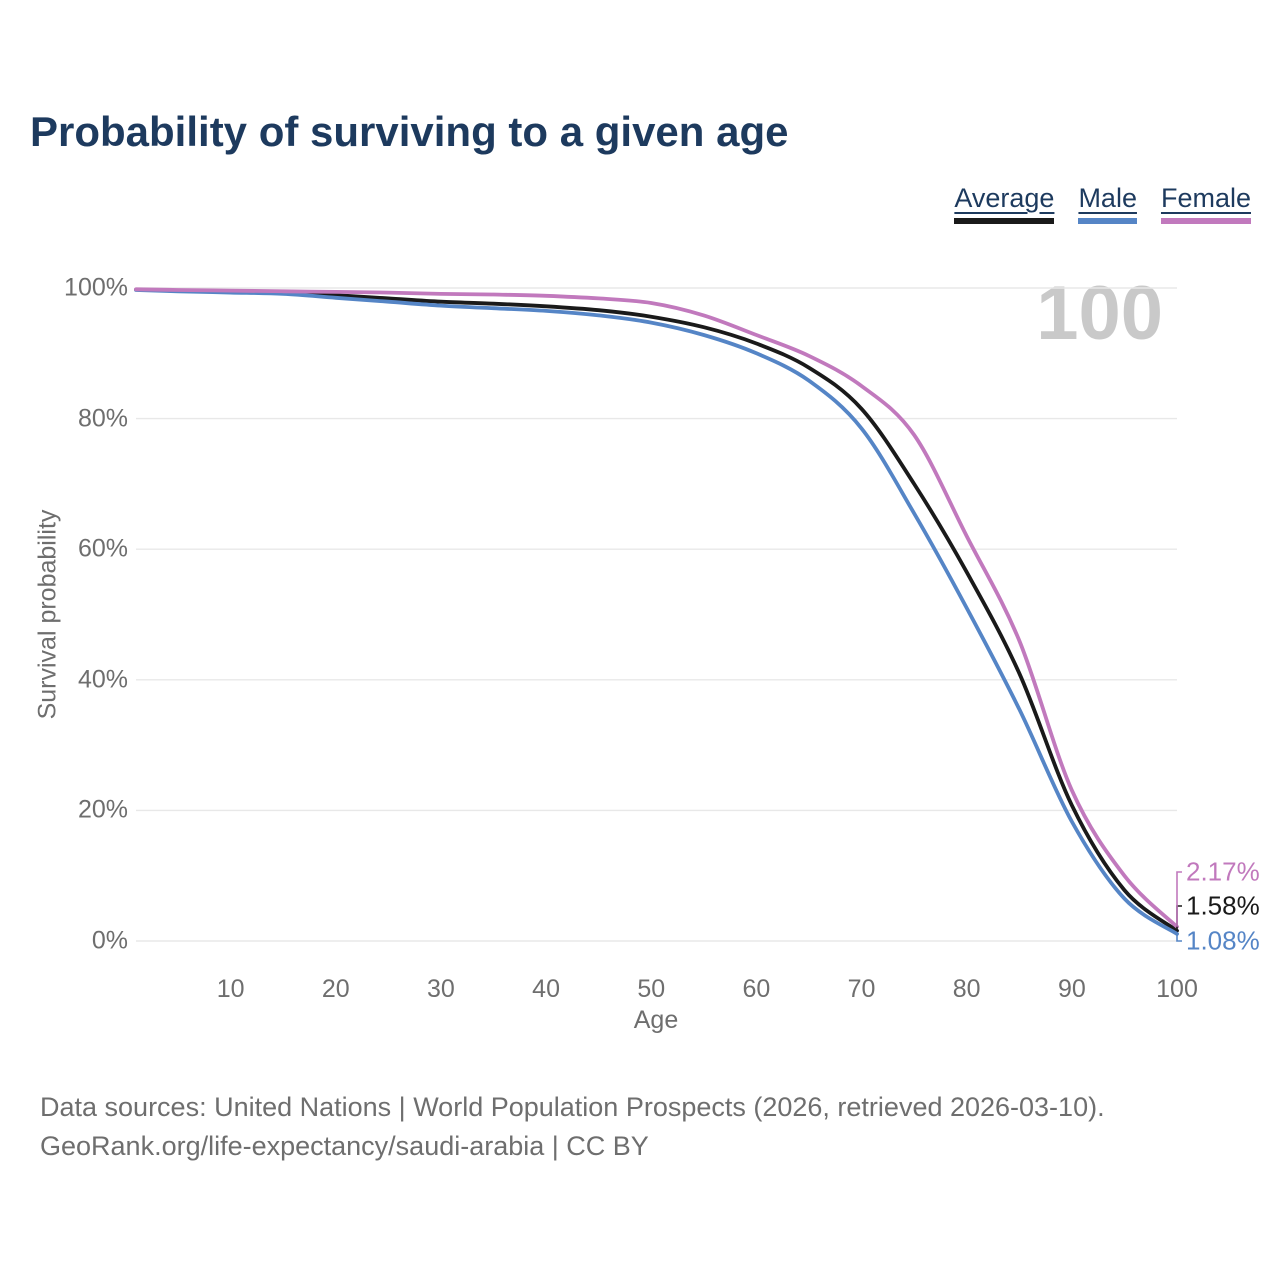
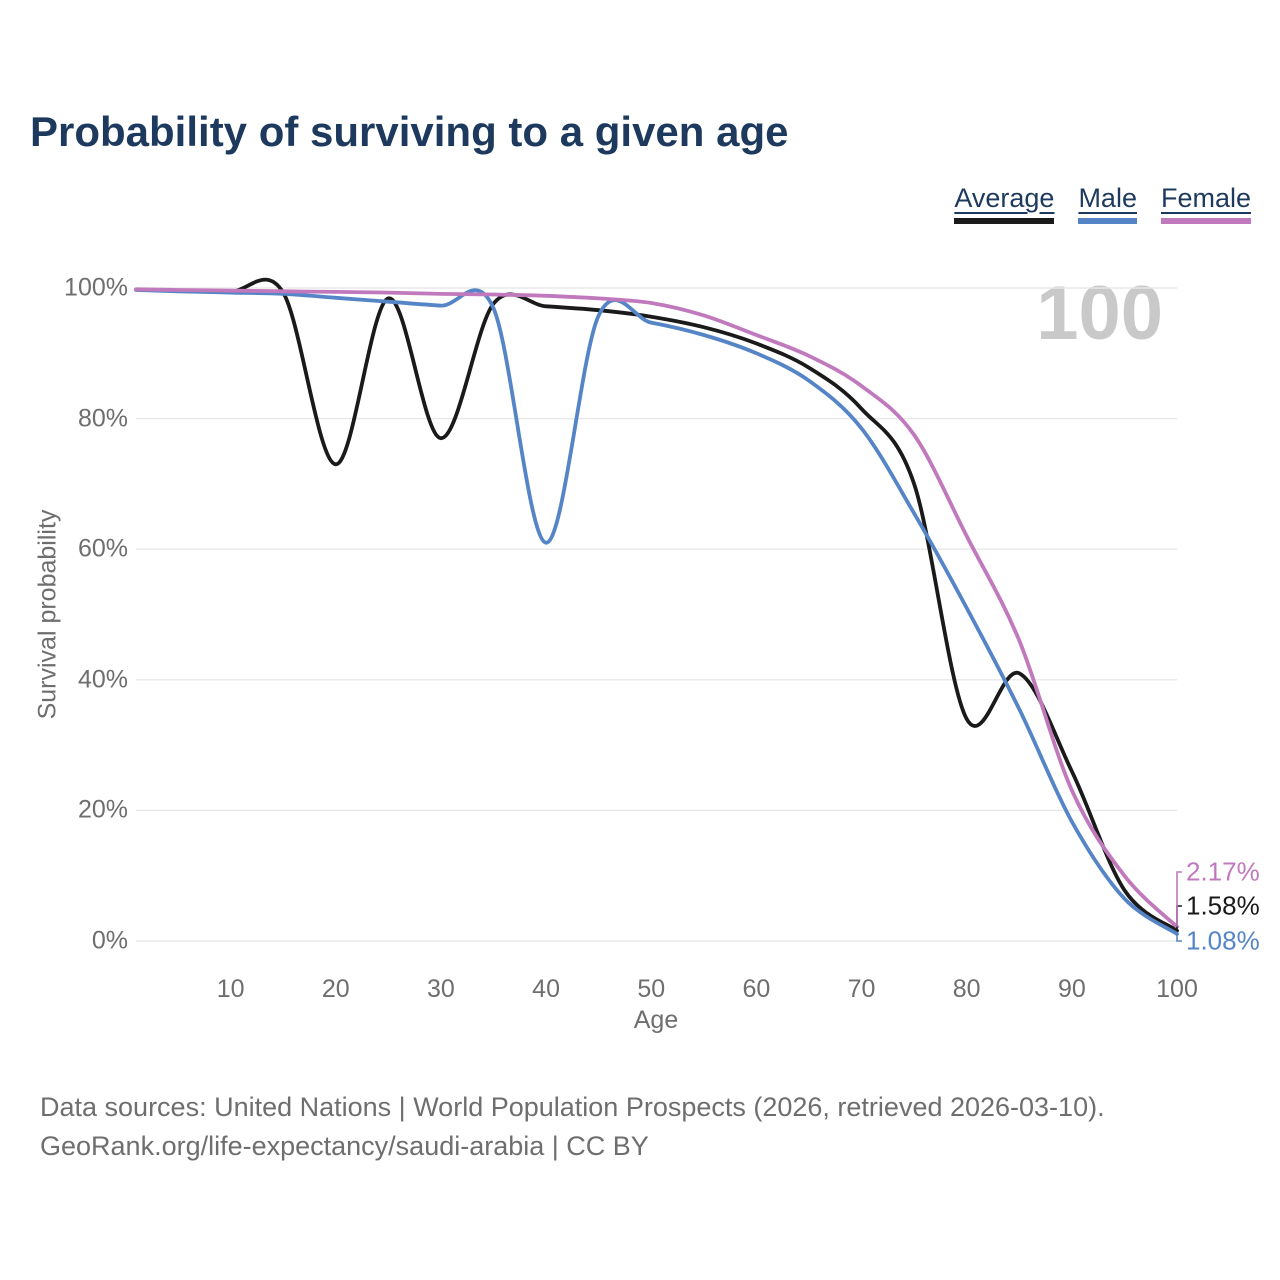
Average/20: 99% -> 73%
Average/30: 98% -> 77%
Male/40: 96% -> 61%
Average/80: 56% -> 34%
Average/90: 21% -> 26%
